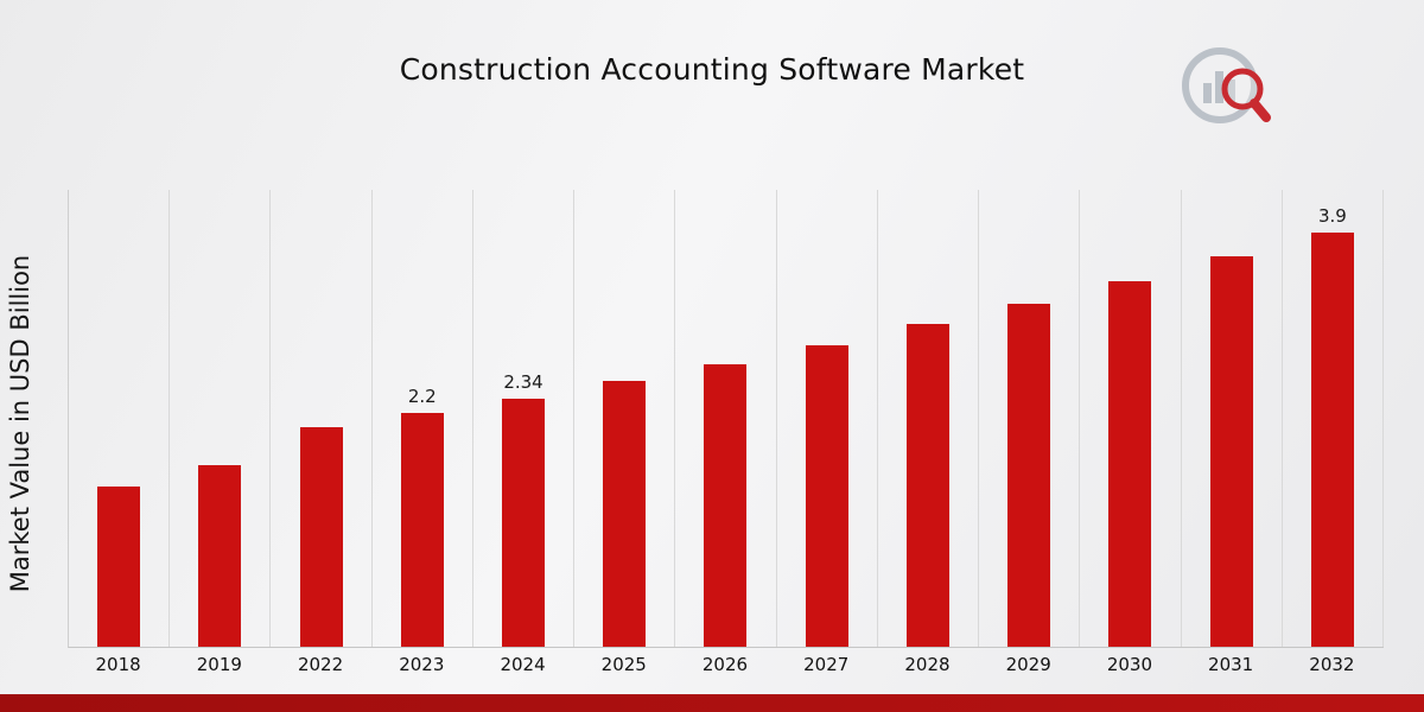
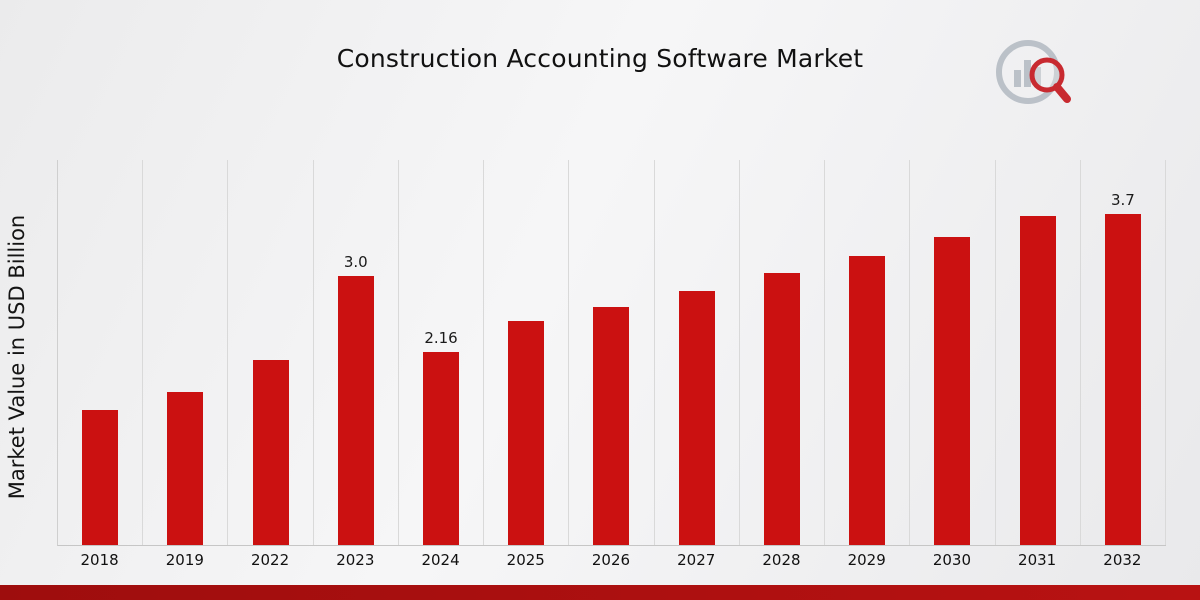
2023: 2.2 -> 3.0
2024: 2.34 -> 2.16
2032: 3.9 -> 3.7
